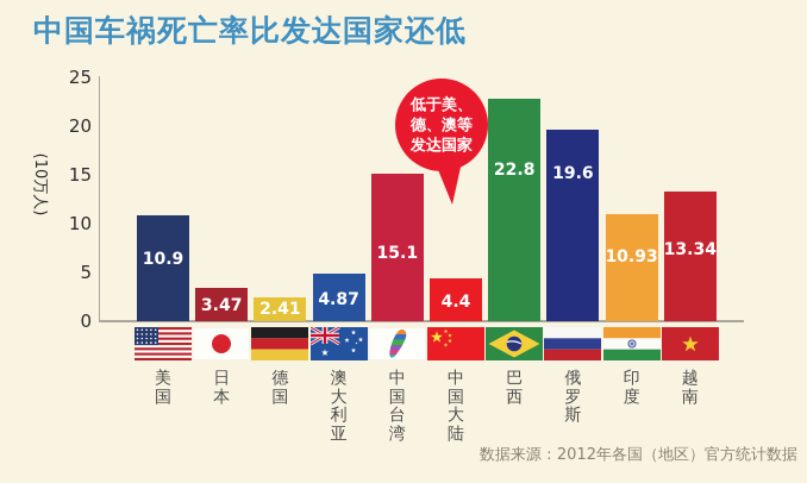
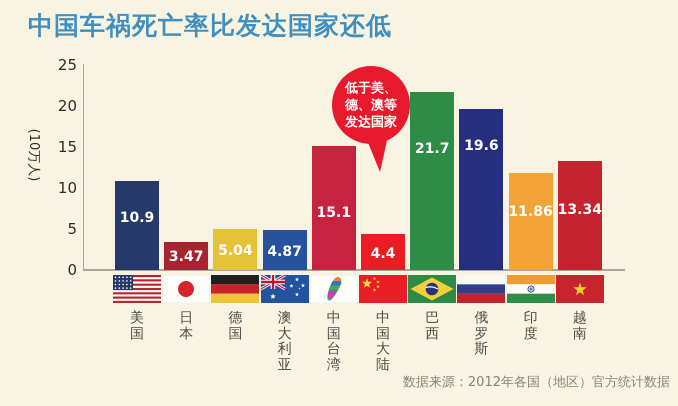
德国: 2.41 -> 5.04
巴西: 22.8 -> 21.7
印度: 10.93 -> 11.86
